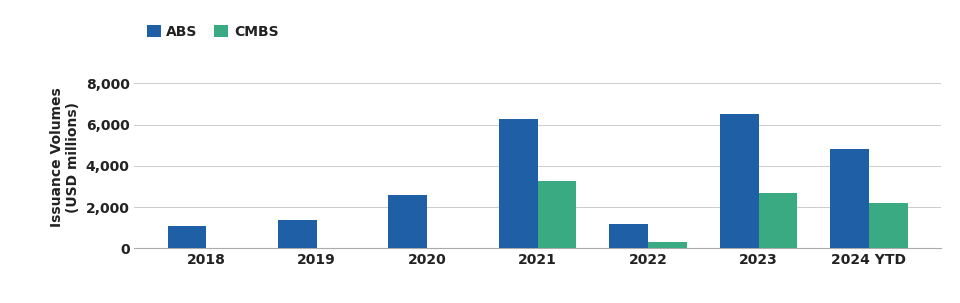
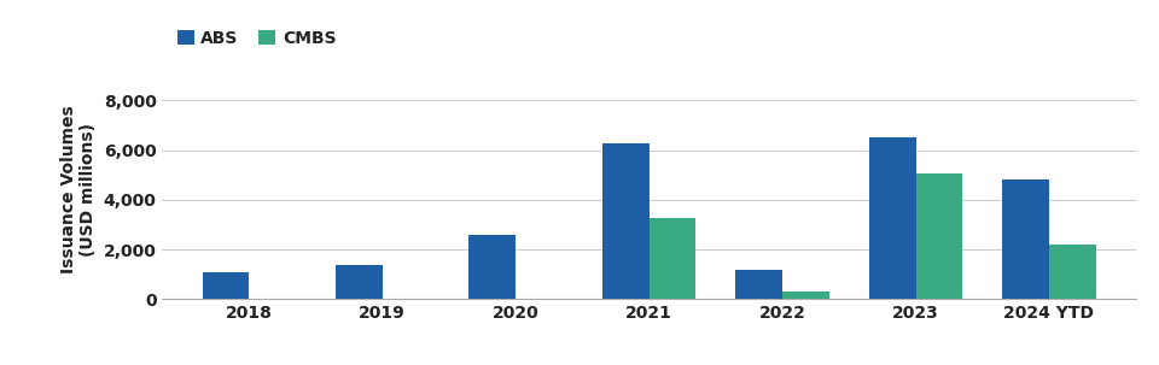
CMBS/2023: 2,700 -> 5,050
